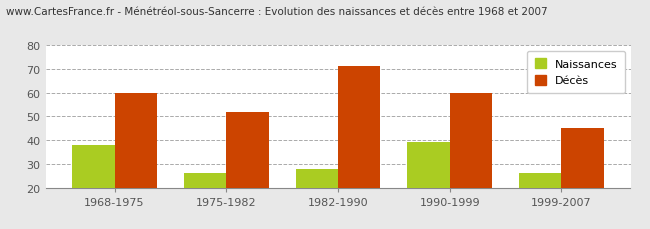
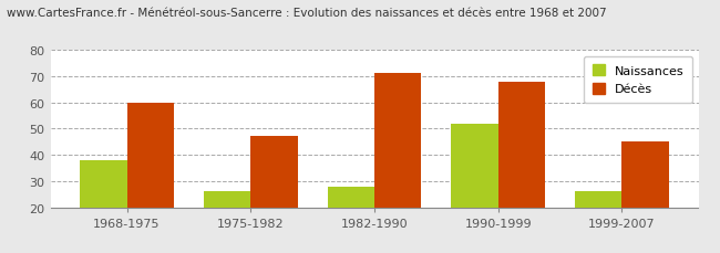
Décès/1975-1982: 52 -> 47
Naissances/1990-1999: 39 -> 52
Décès/1990-1999: 60 -> 68
